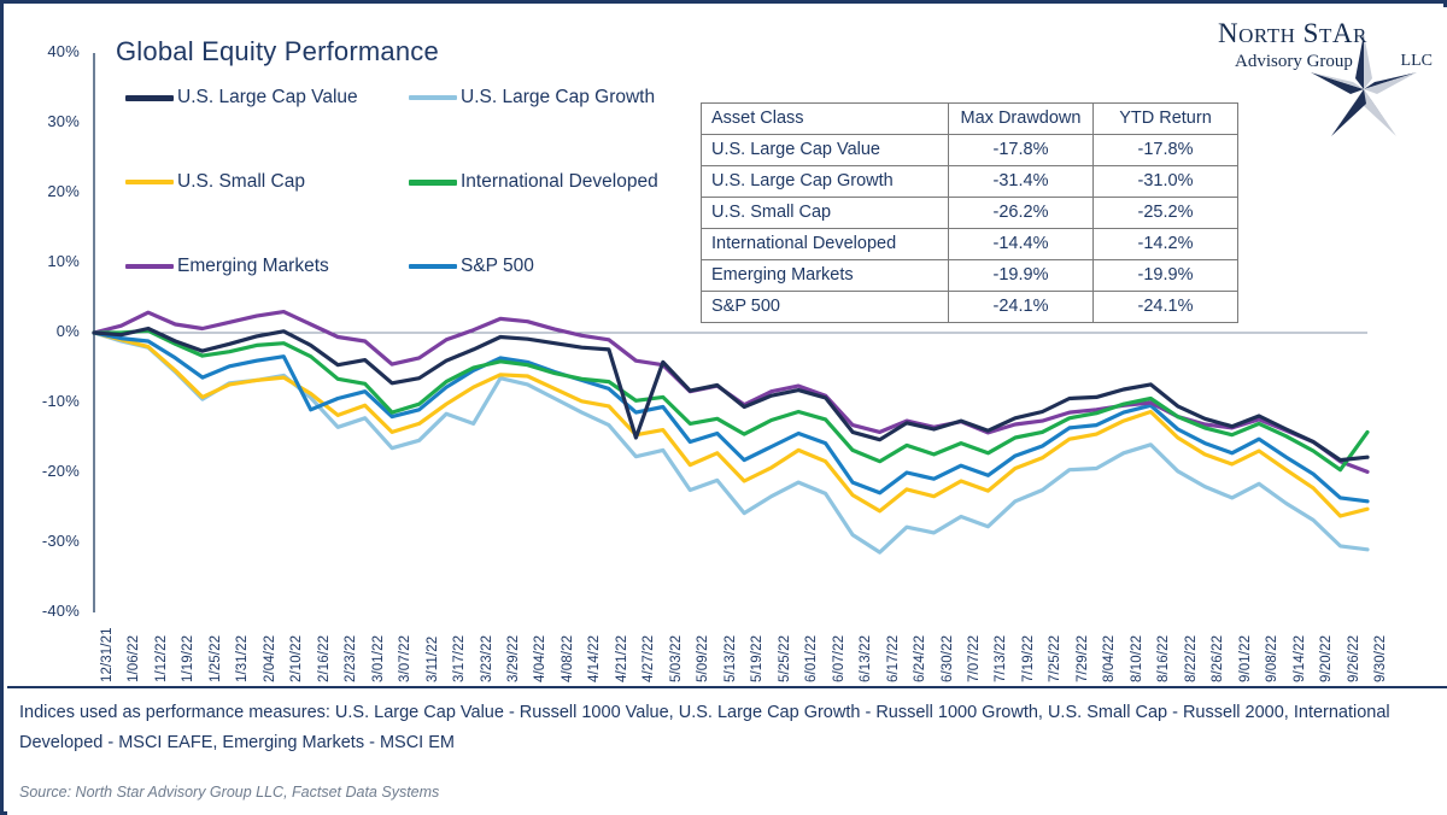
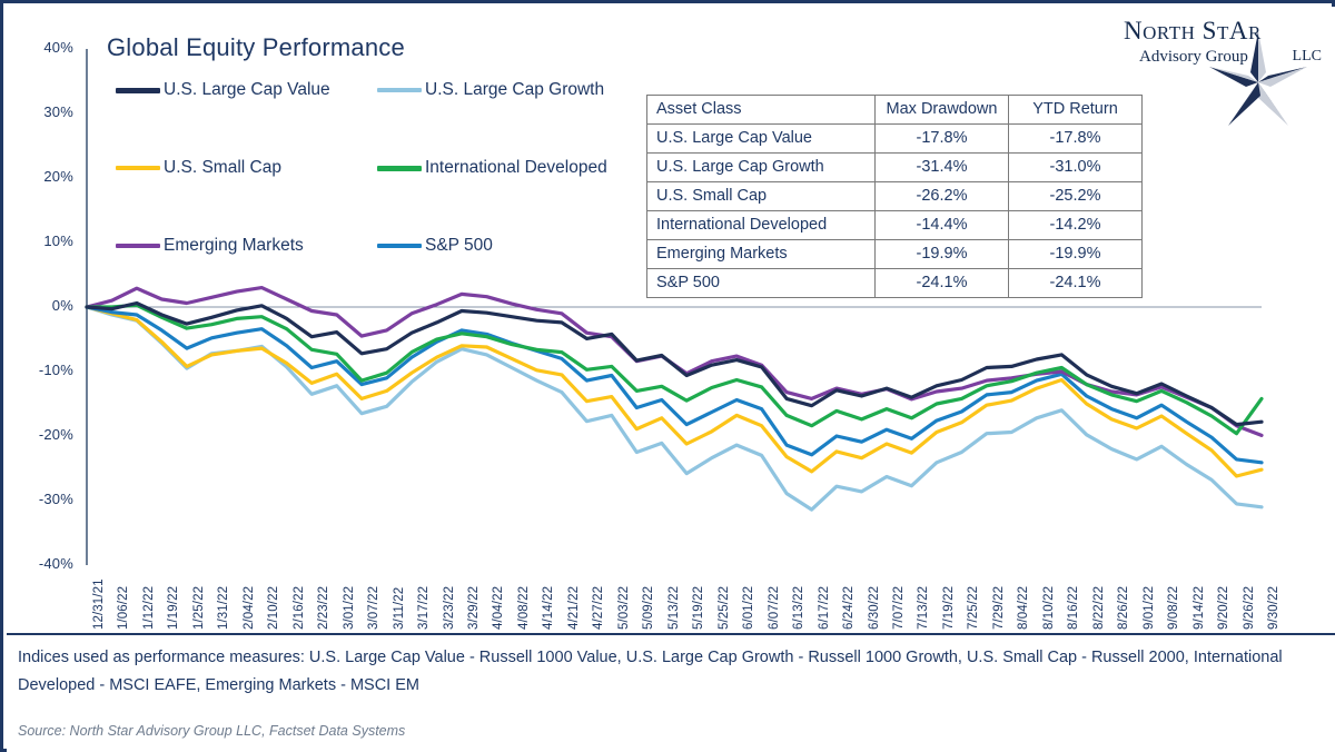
S&P 500/2/16/22: -11% -> -6%
U.S. Large Cap Growth/3/23/22: -13% -> -8%
U.S. Large Cap Value/4/27/22: -15% -> -5%
